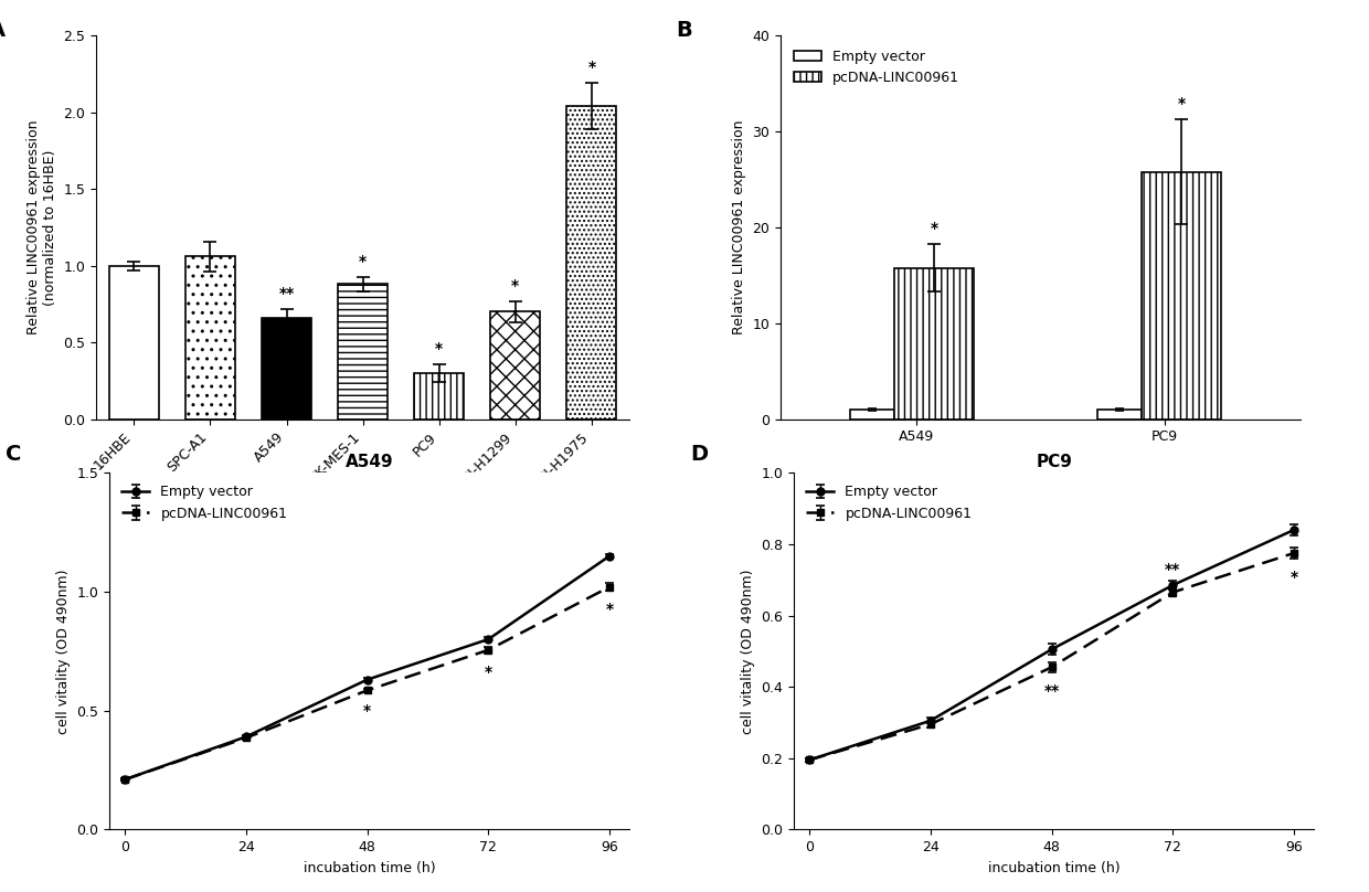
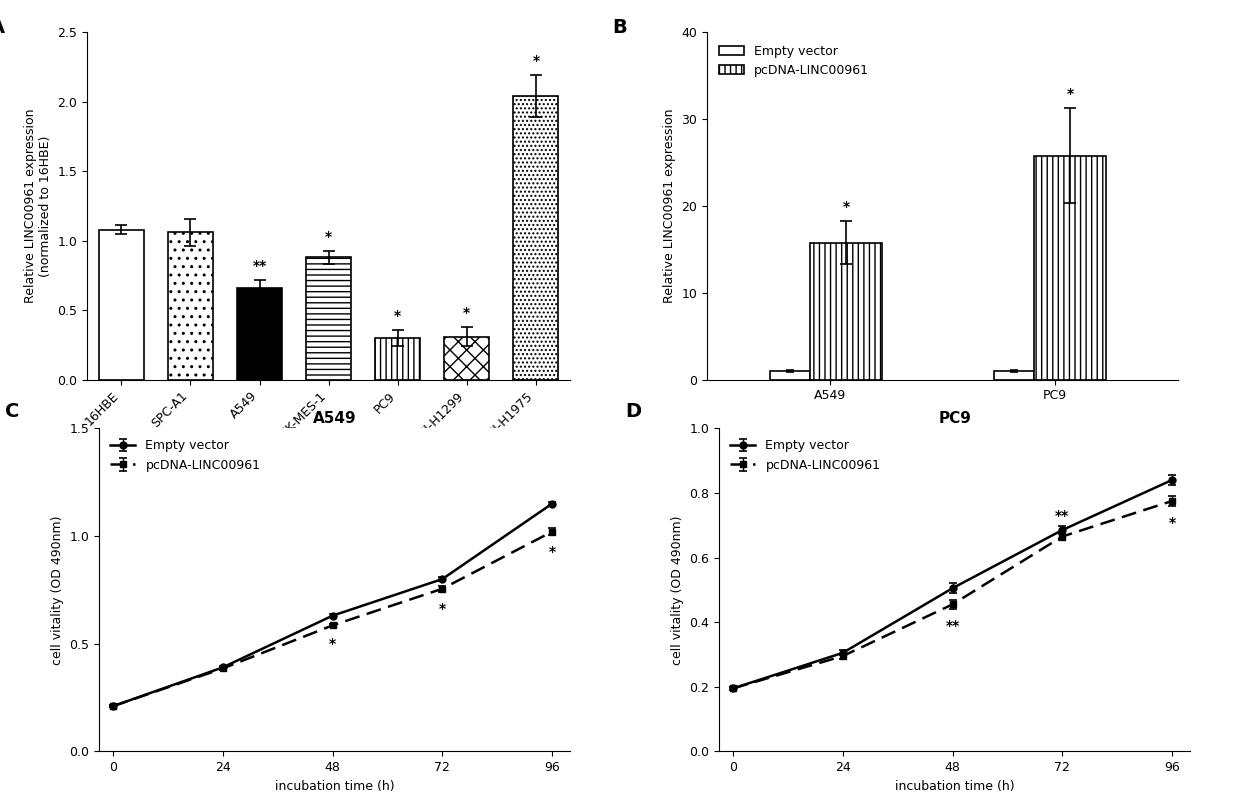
16HBE: 1.00 -> 1.08
NCI-H1299: 0.70 -> 0.31
